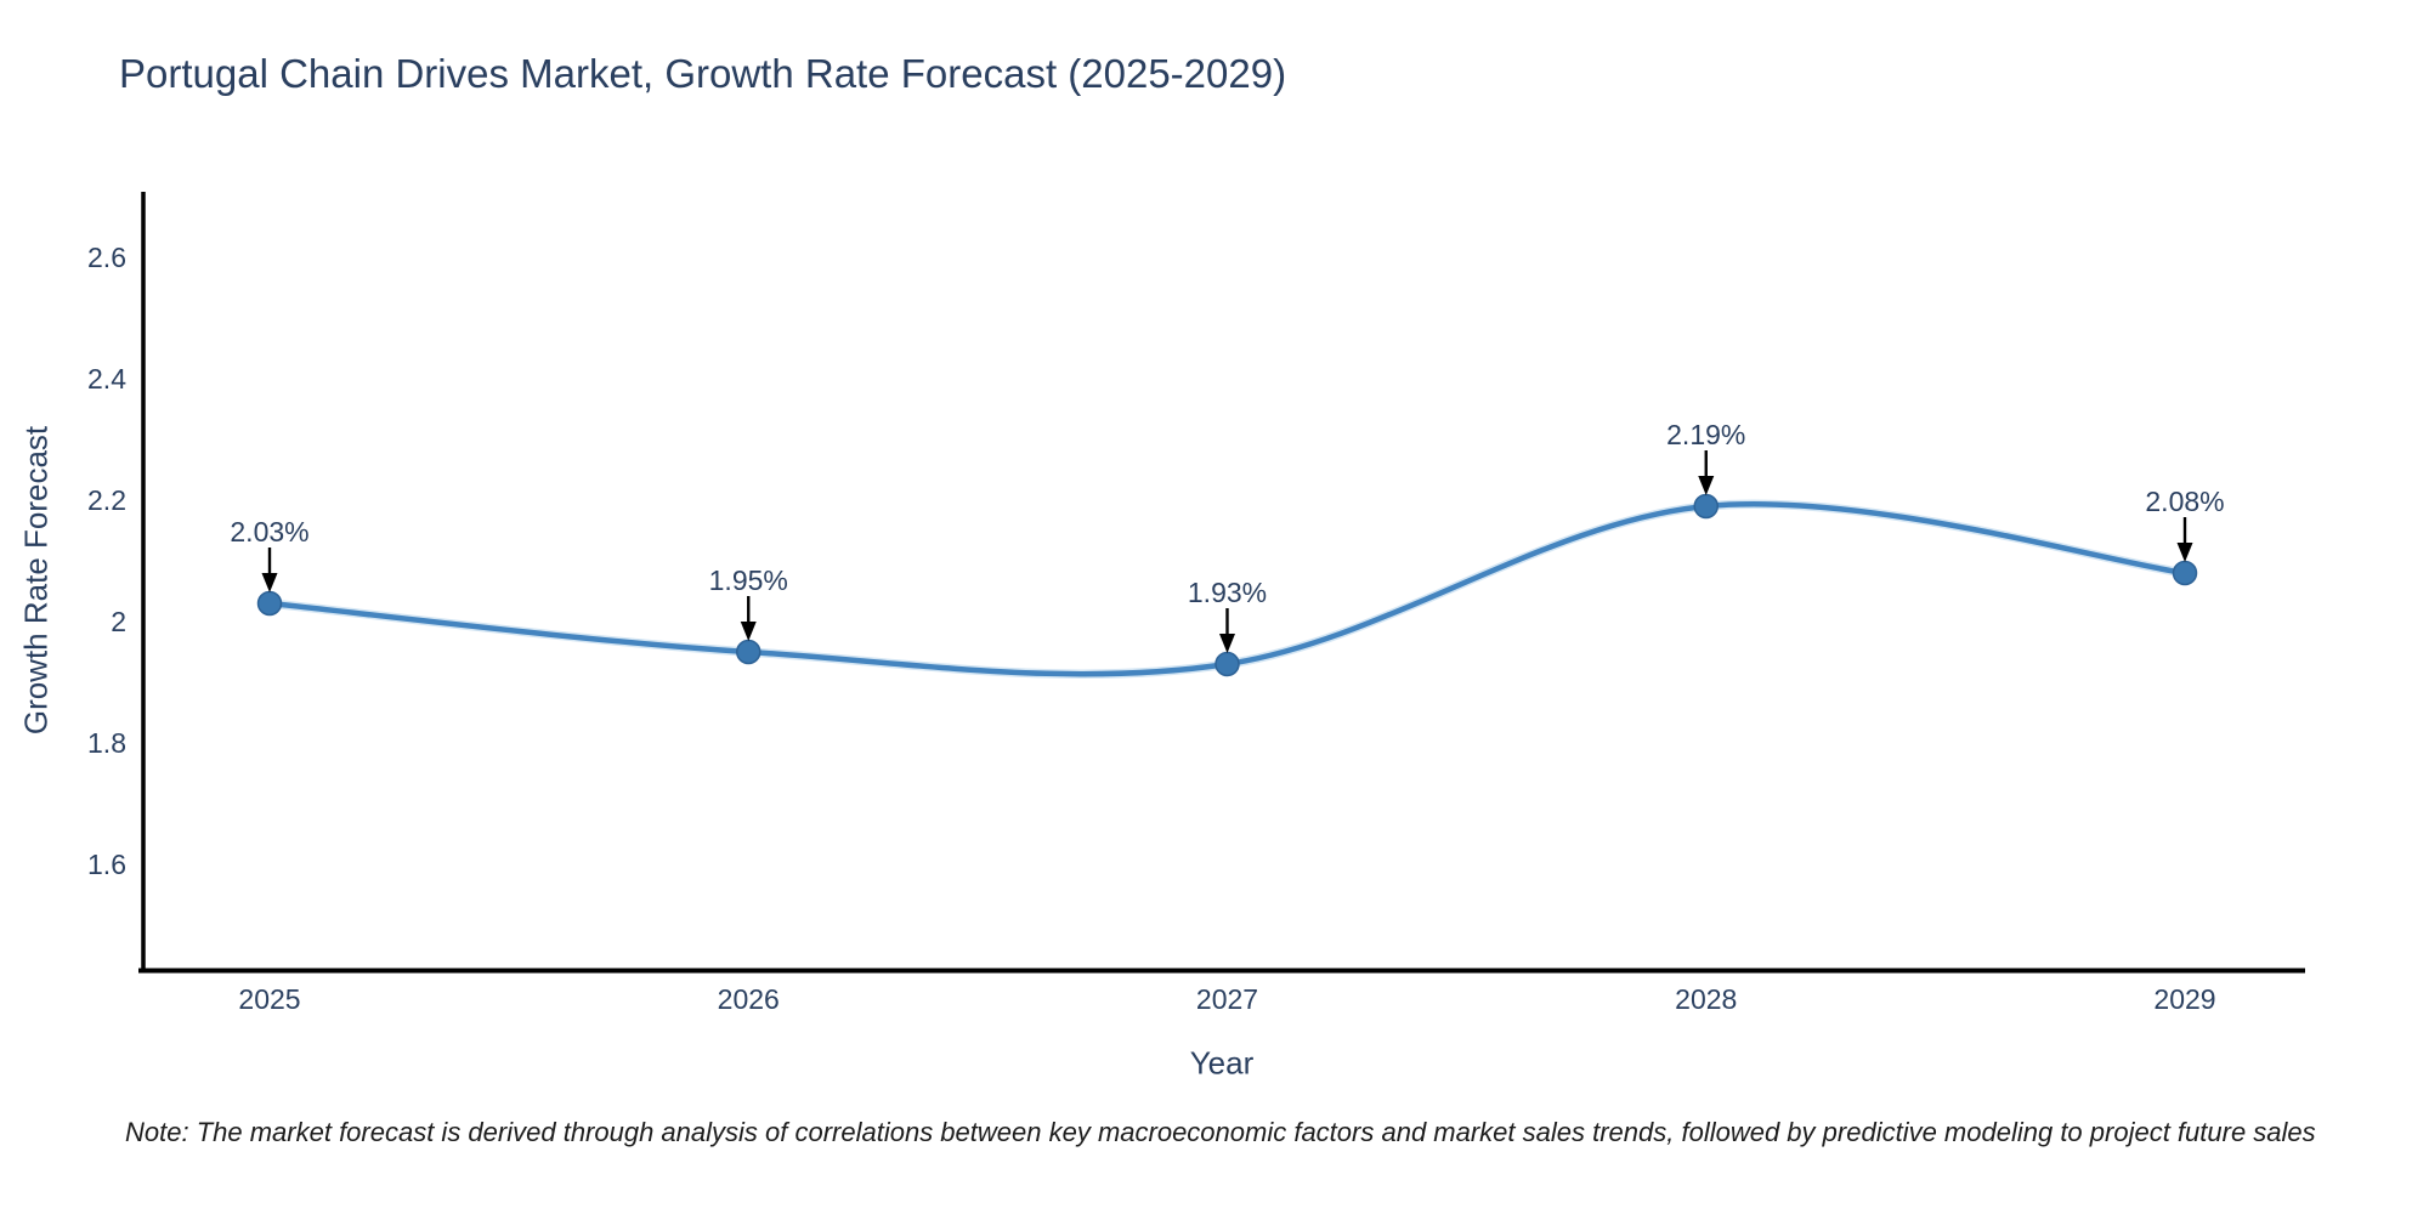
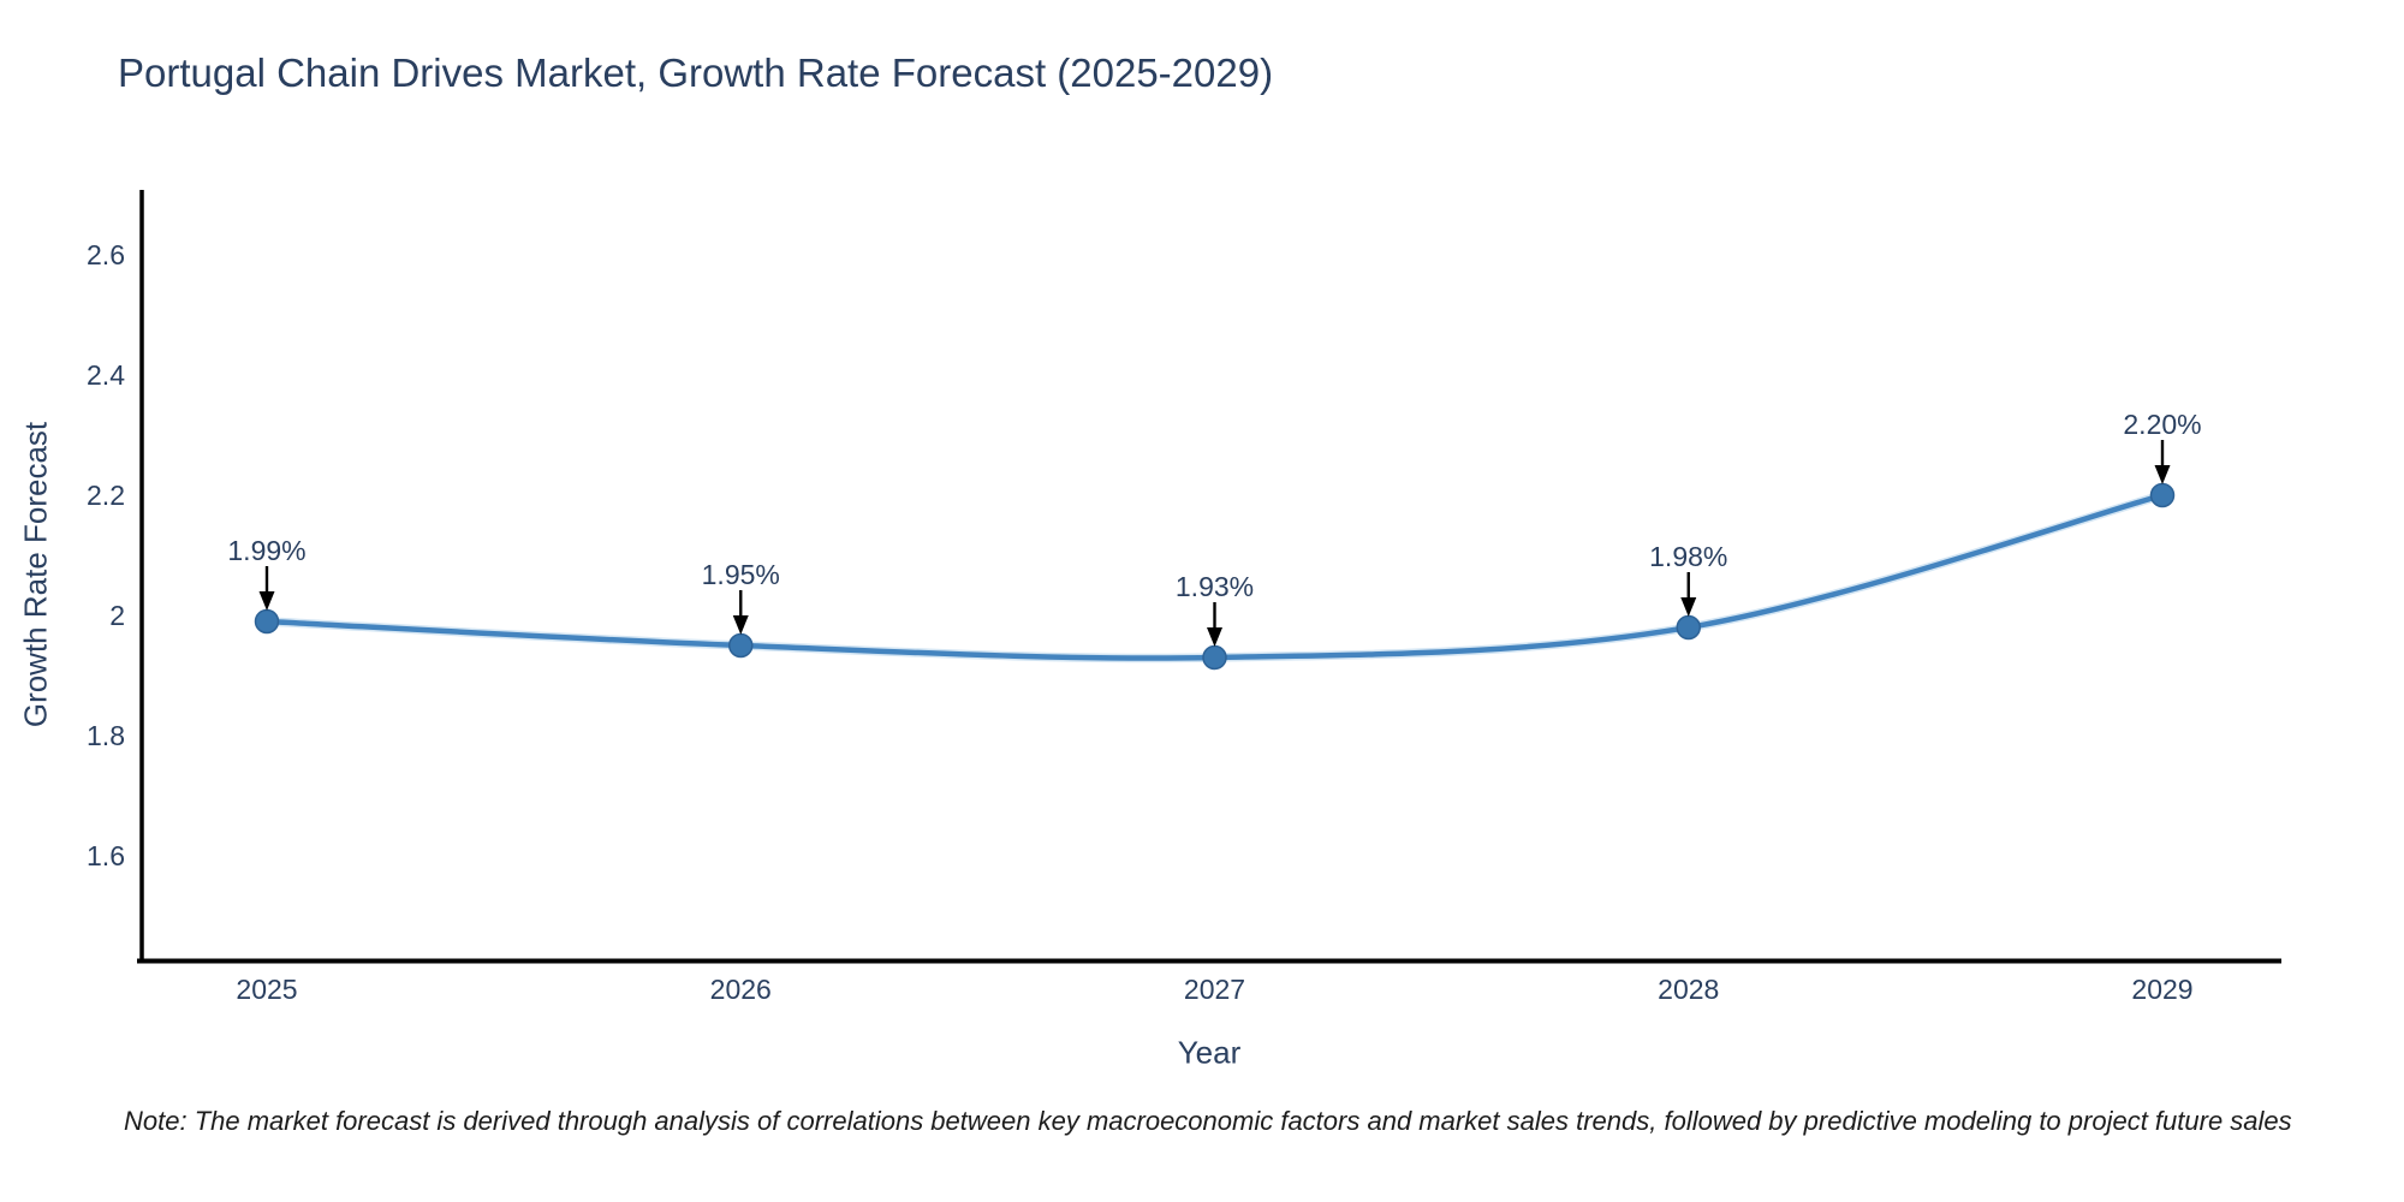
2025: 2.03% -> 1.99%
2028: 2.19% -> 1.98%
2029: 2.08% -> 2.20%
